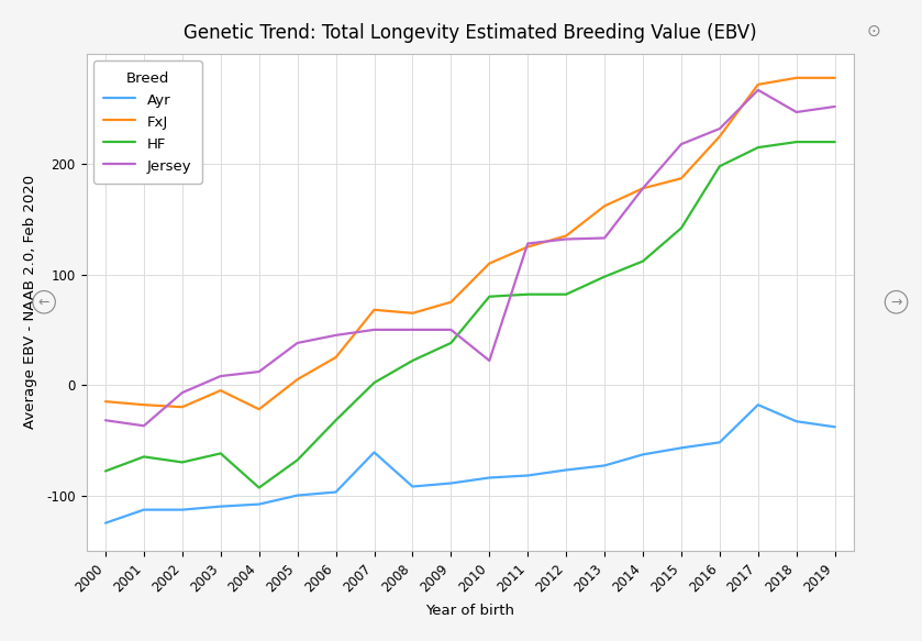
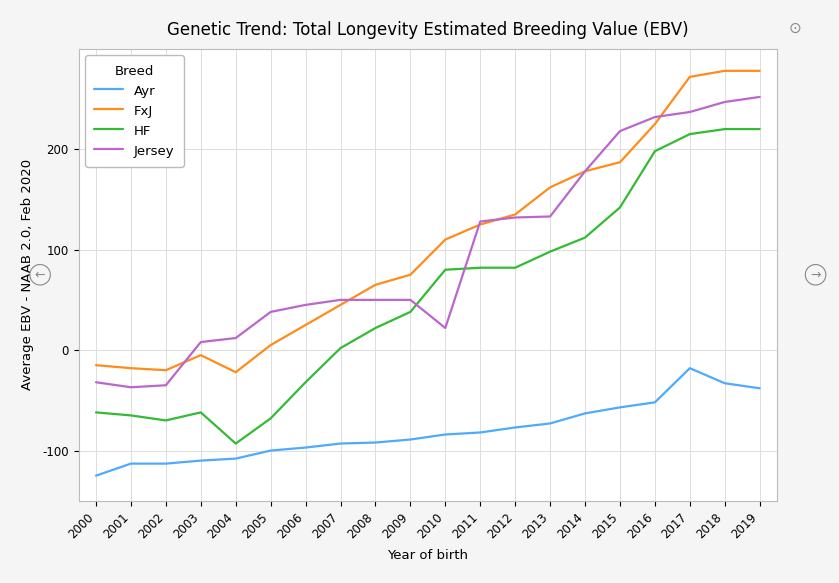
HF/2000: -78 -> -62
Jersey/2002: -7 -> -35
Ayr/2007: -61 -> -93
FxJ/2007: 68 -> 45
Jersey/2017: 267 -> 237
